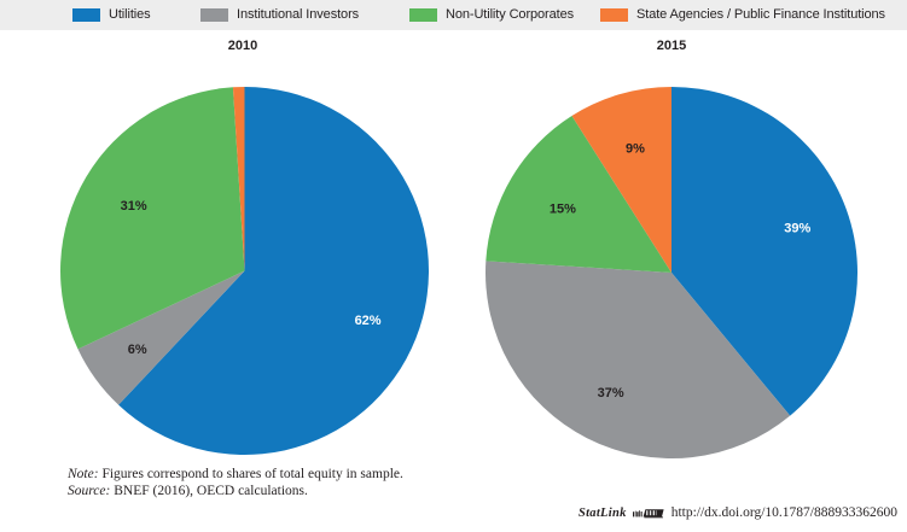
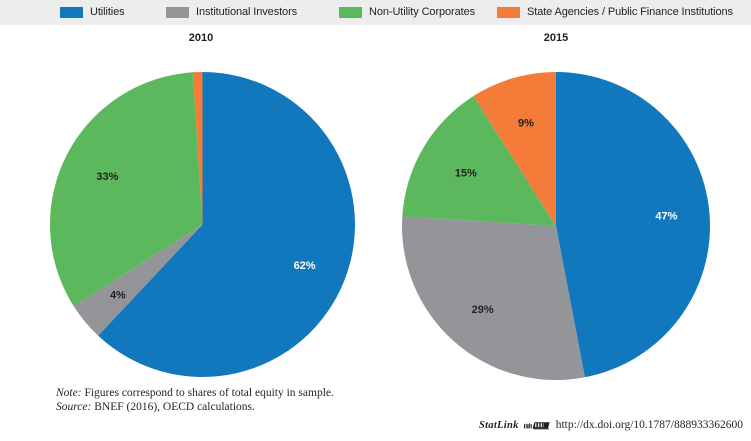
2010/Institutional Investors: 6% -> 4%
2010/Non-Utility Corporates: 31% -> 33%
2015/Utilities: 39% -> 47%
2015/Institutional Investors: 37% -> 29%
